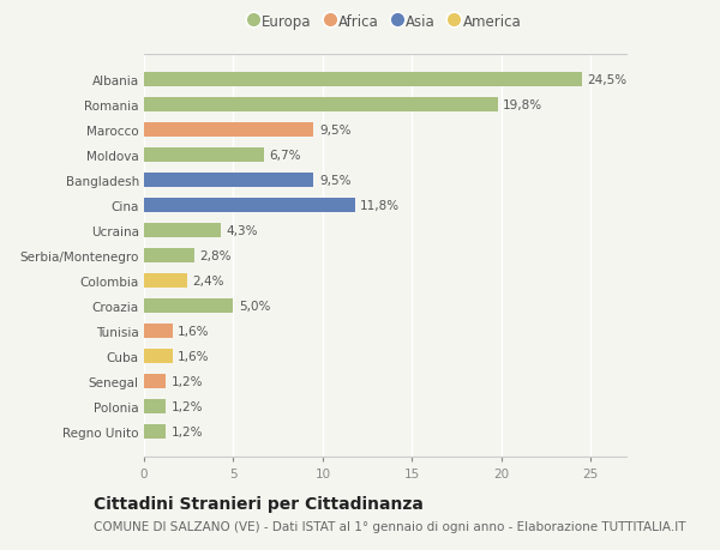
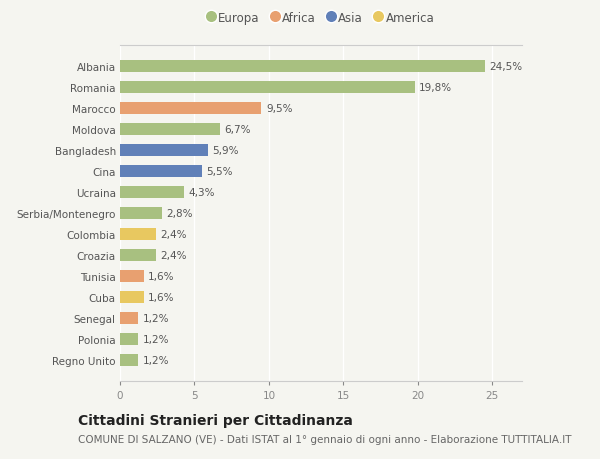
Bangladesh: 9,5% -> 5,9%
Cina: 11,8% -> 5,5%
Croazia: 5,0% -> 2,4%
